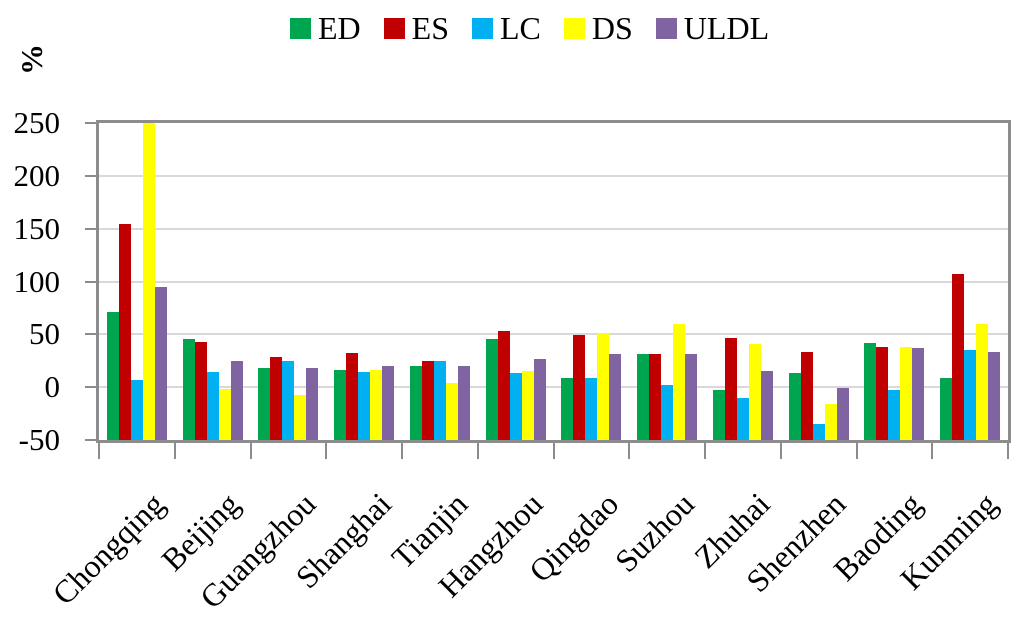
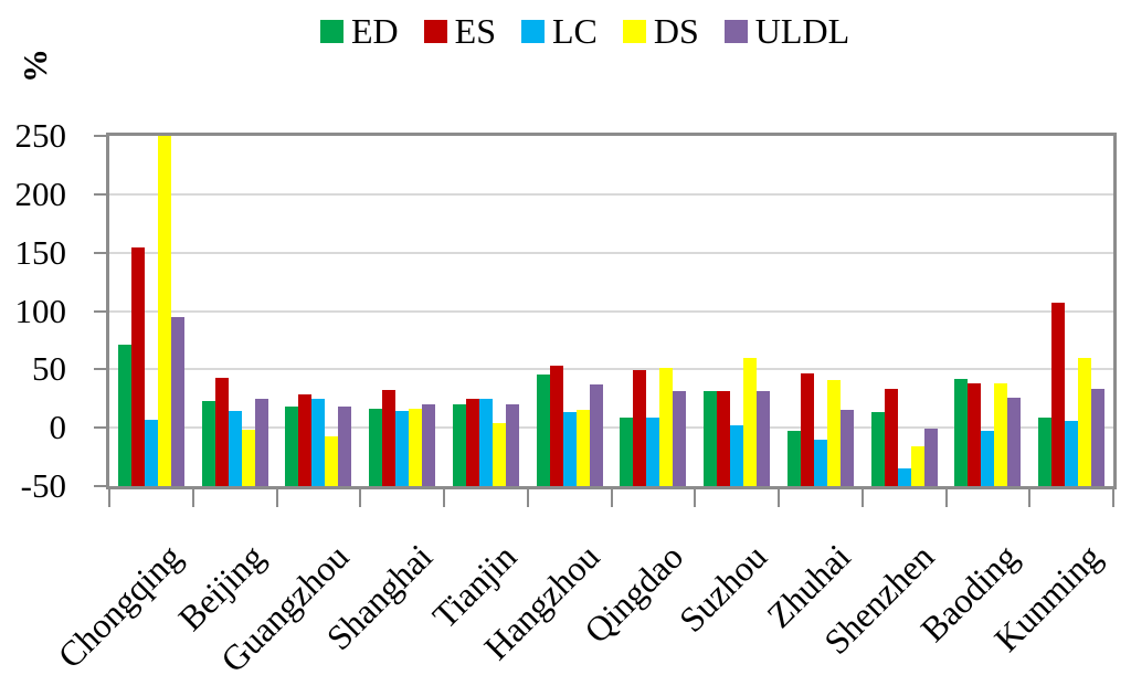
ED/Beijing: 46 -> 23
ULDL/Hangzhou: 27 -> 37
ULDL/Baoding: 37 -> 26
LC/Kunming: 35 -> 6
